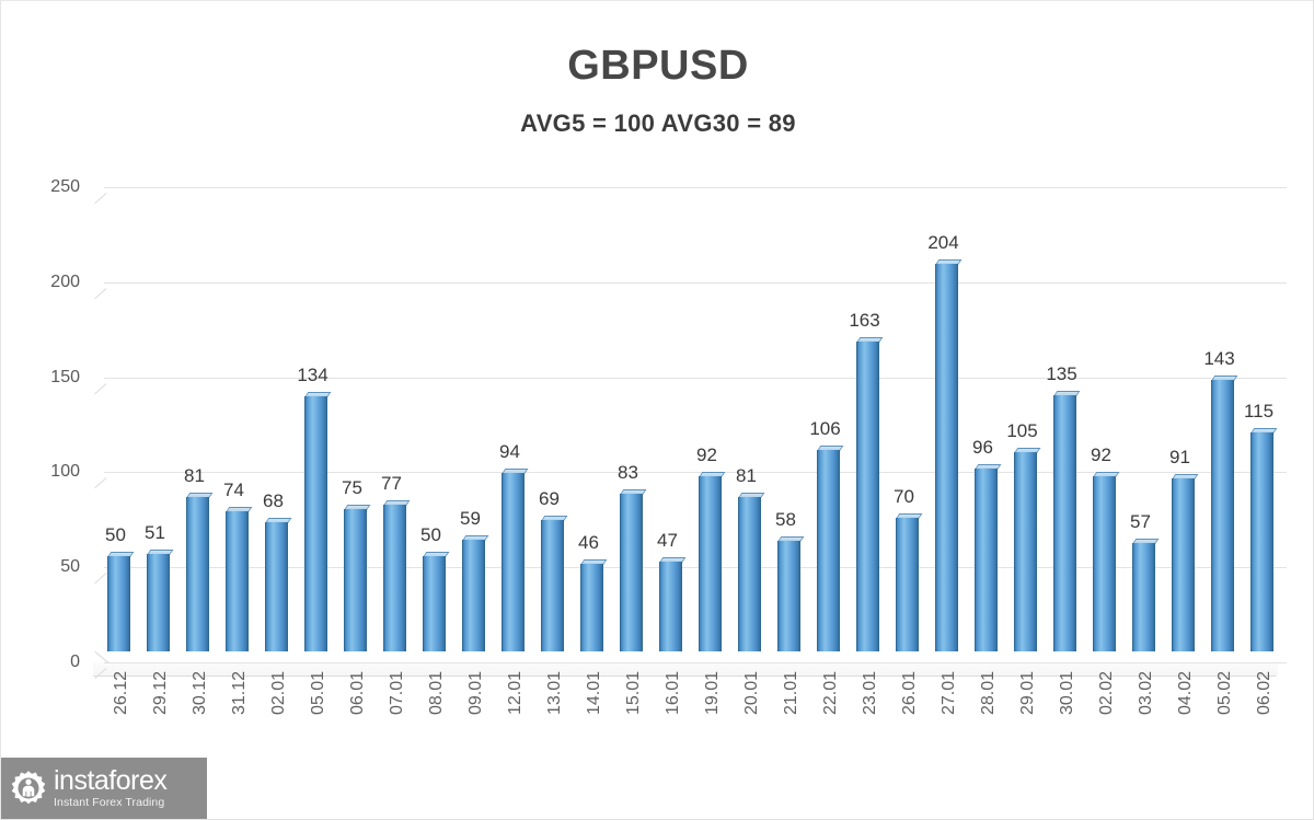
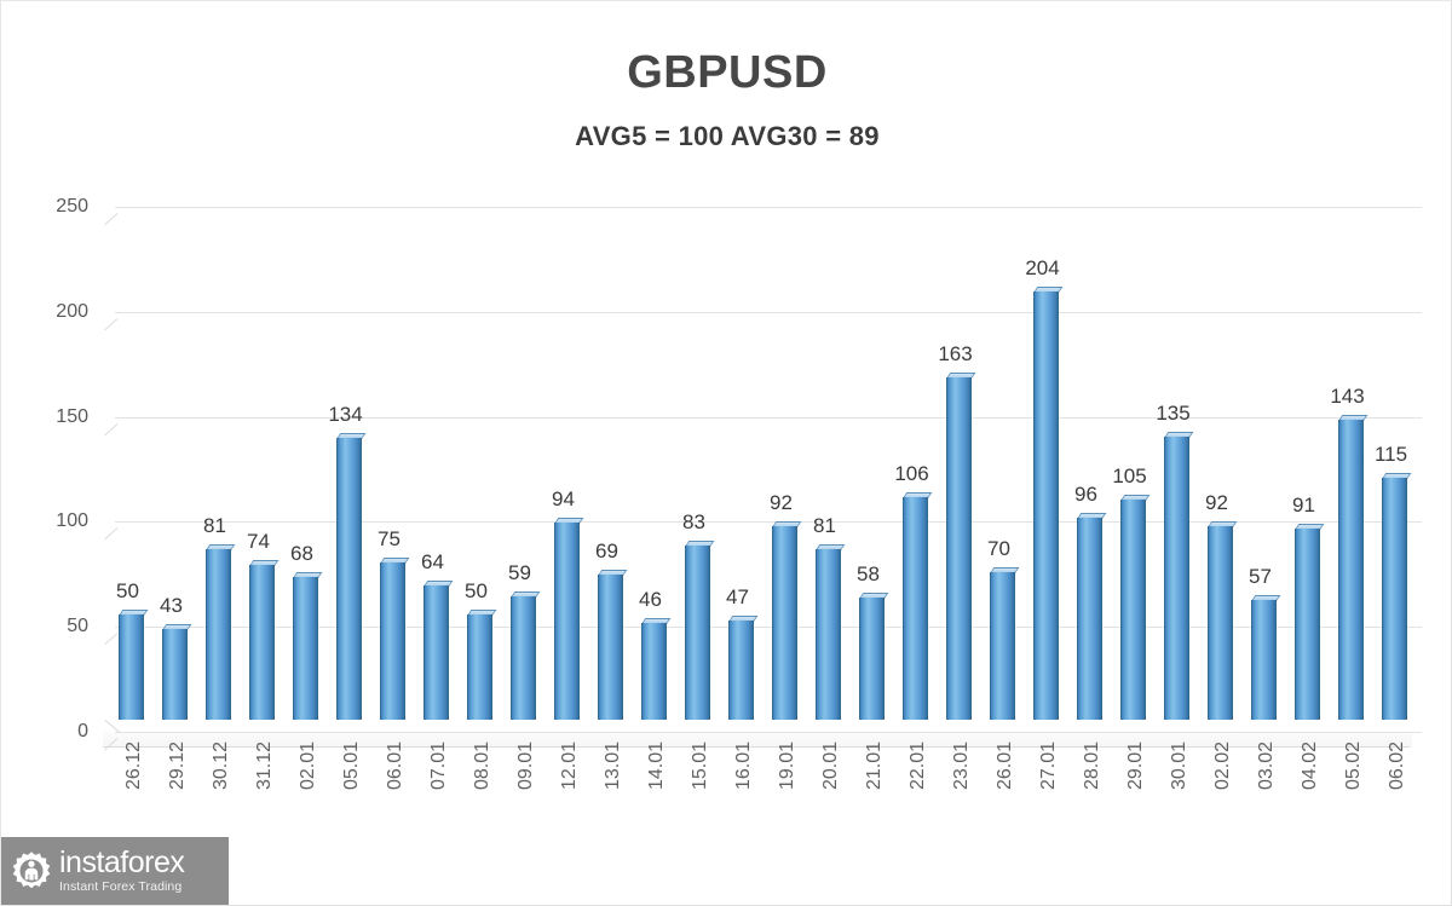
29.12: 51 -> 43
07.01: 77 -> 64
